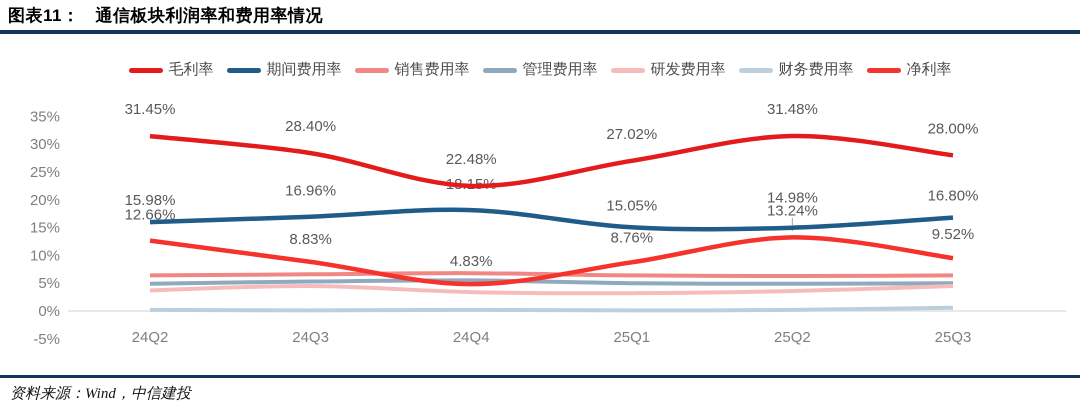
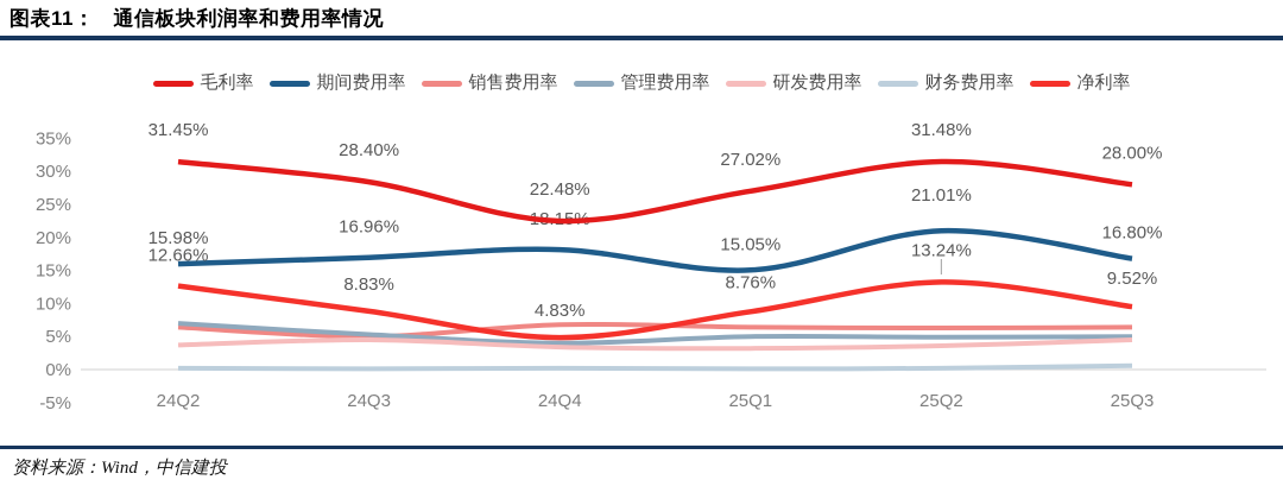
管理费用率/24Q2: 5% -> 7%
销售费用率/24Q3: 7% -> 5%
管理费用率/24Q4: 6% -> 4%
期间费用率/25Q2: 14.98% -> 21.01%
